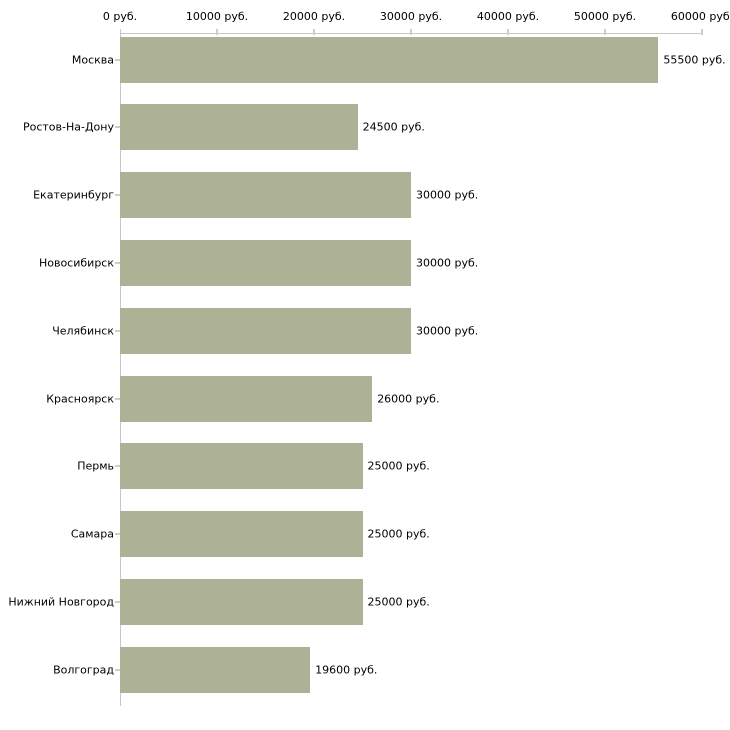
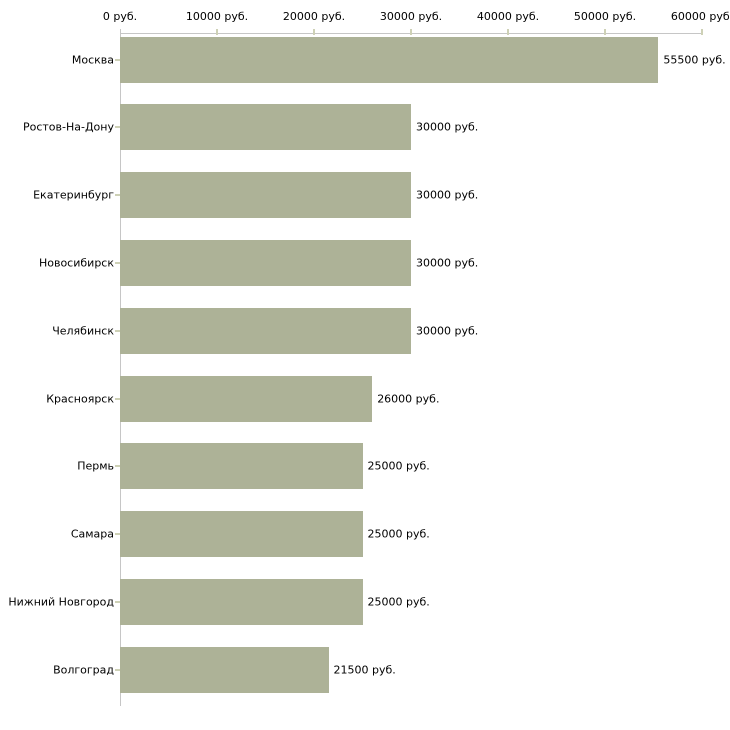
Ростов-На-Дону: 24500 -> 30000
Волгоград: 19600 -> 21500
